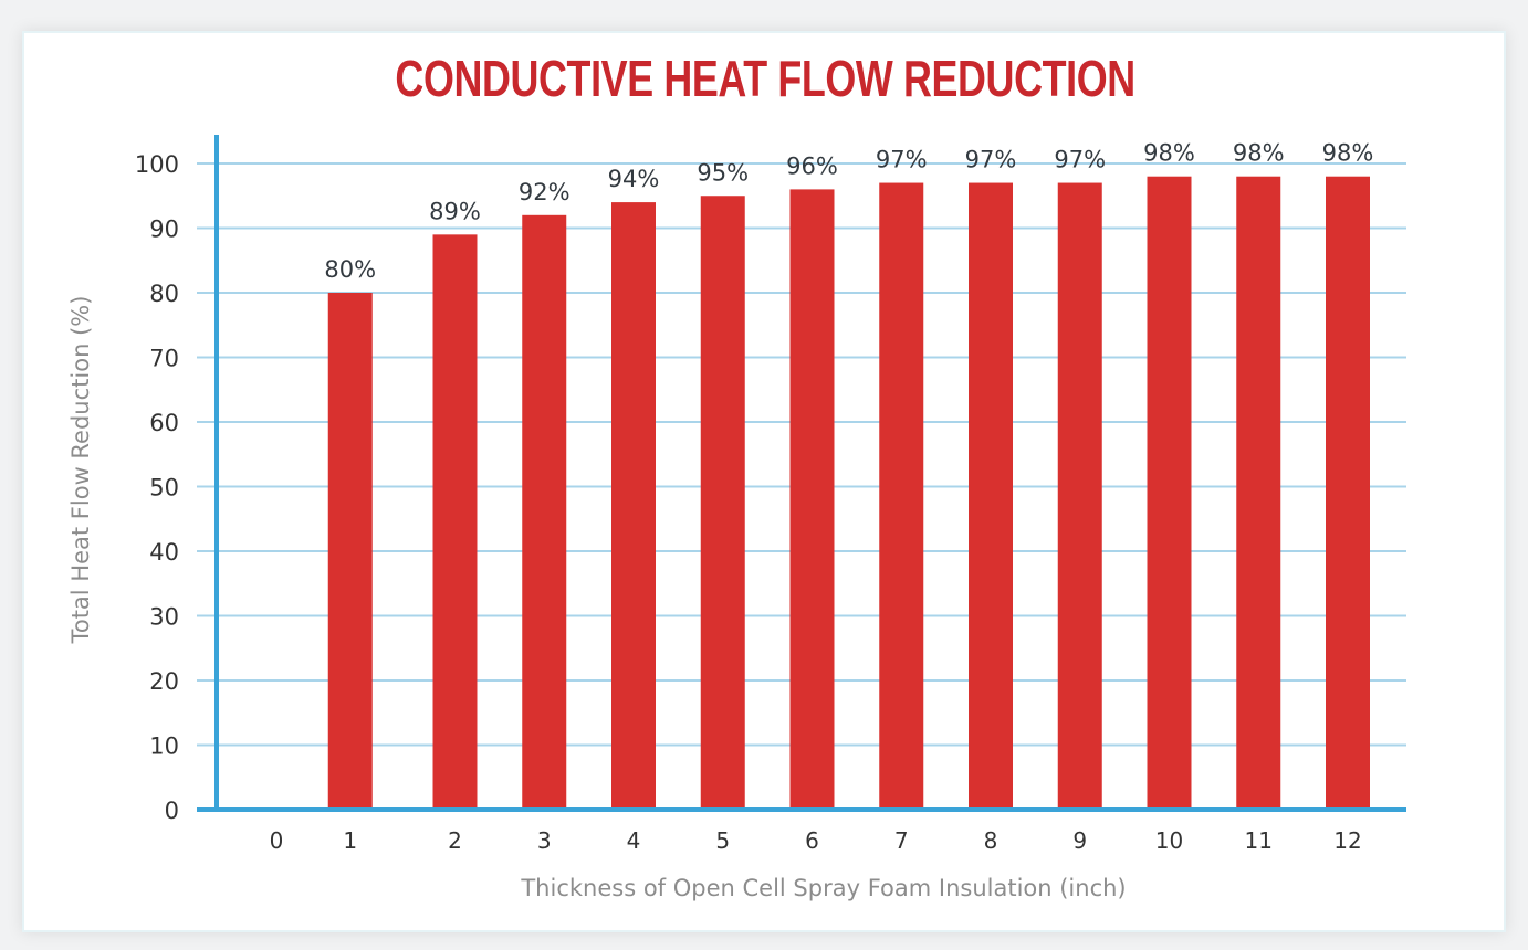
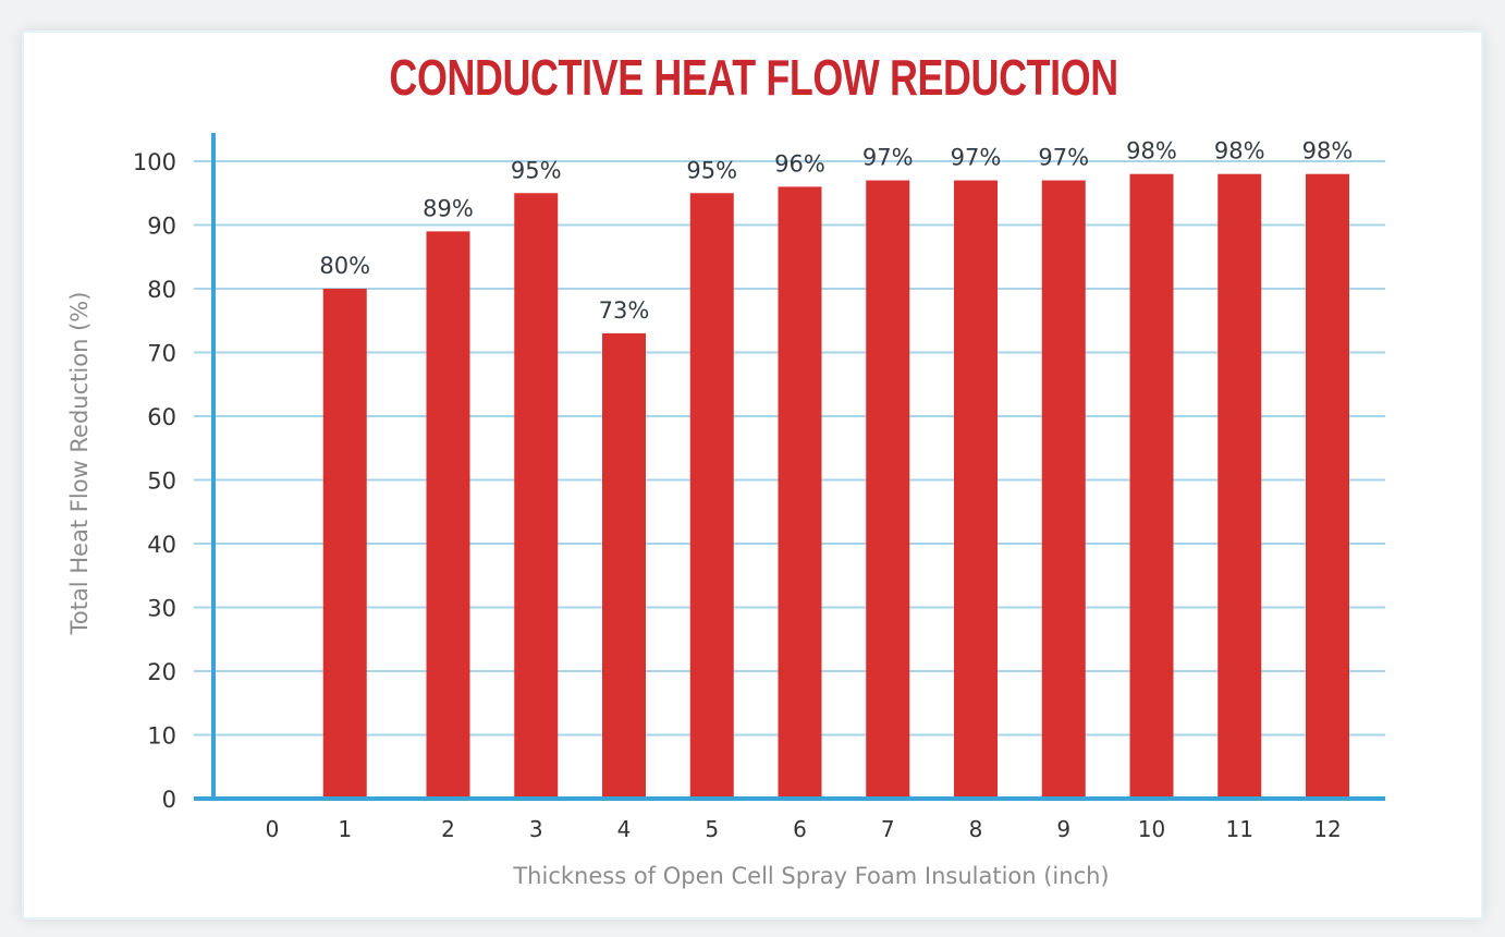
3: 92% -> 95%
4: 94% -> 73%
